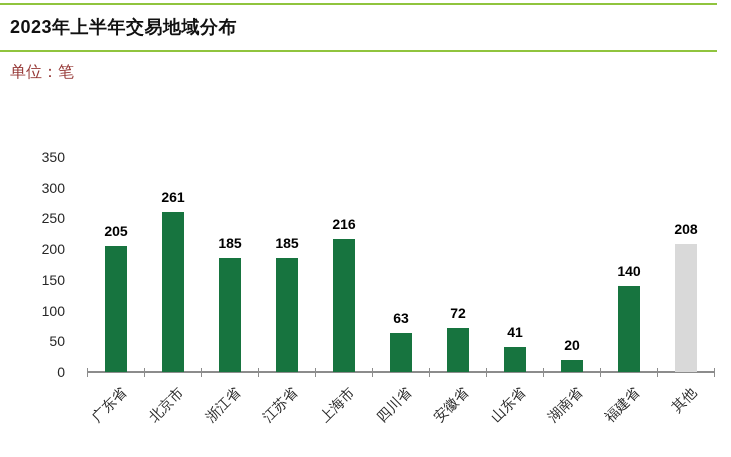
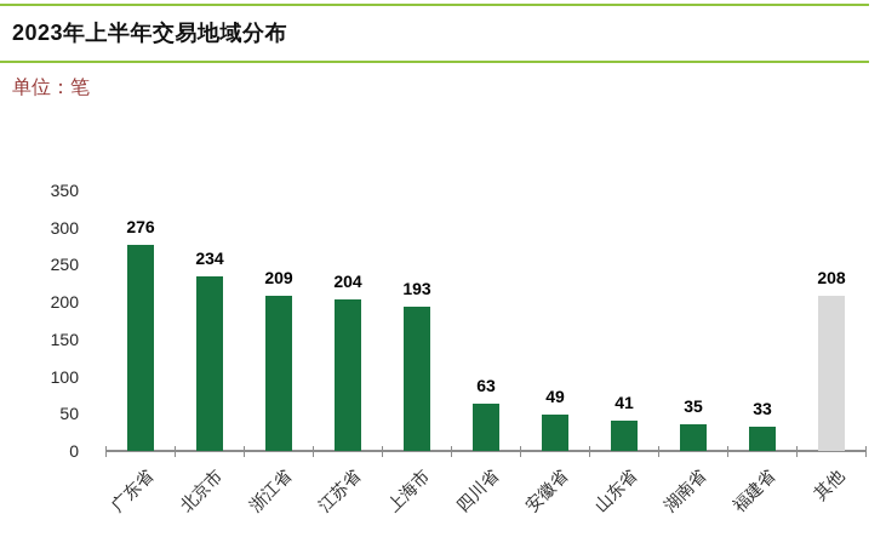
广东省: 205 -> 276
北京市: 261 -> 234
浙江省: 185 -> 209
江苏省: 185 -> 204
上海市: 216 -> 193
安徽省: 72 -> 49
湖南省: 20 -> 35
福建省: 140 -> 33
